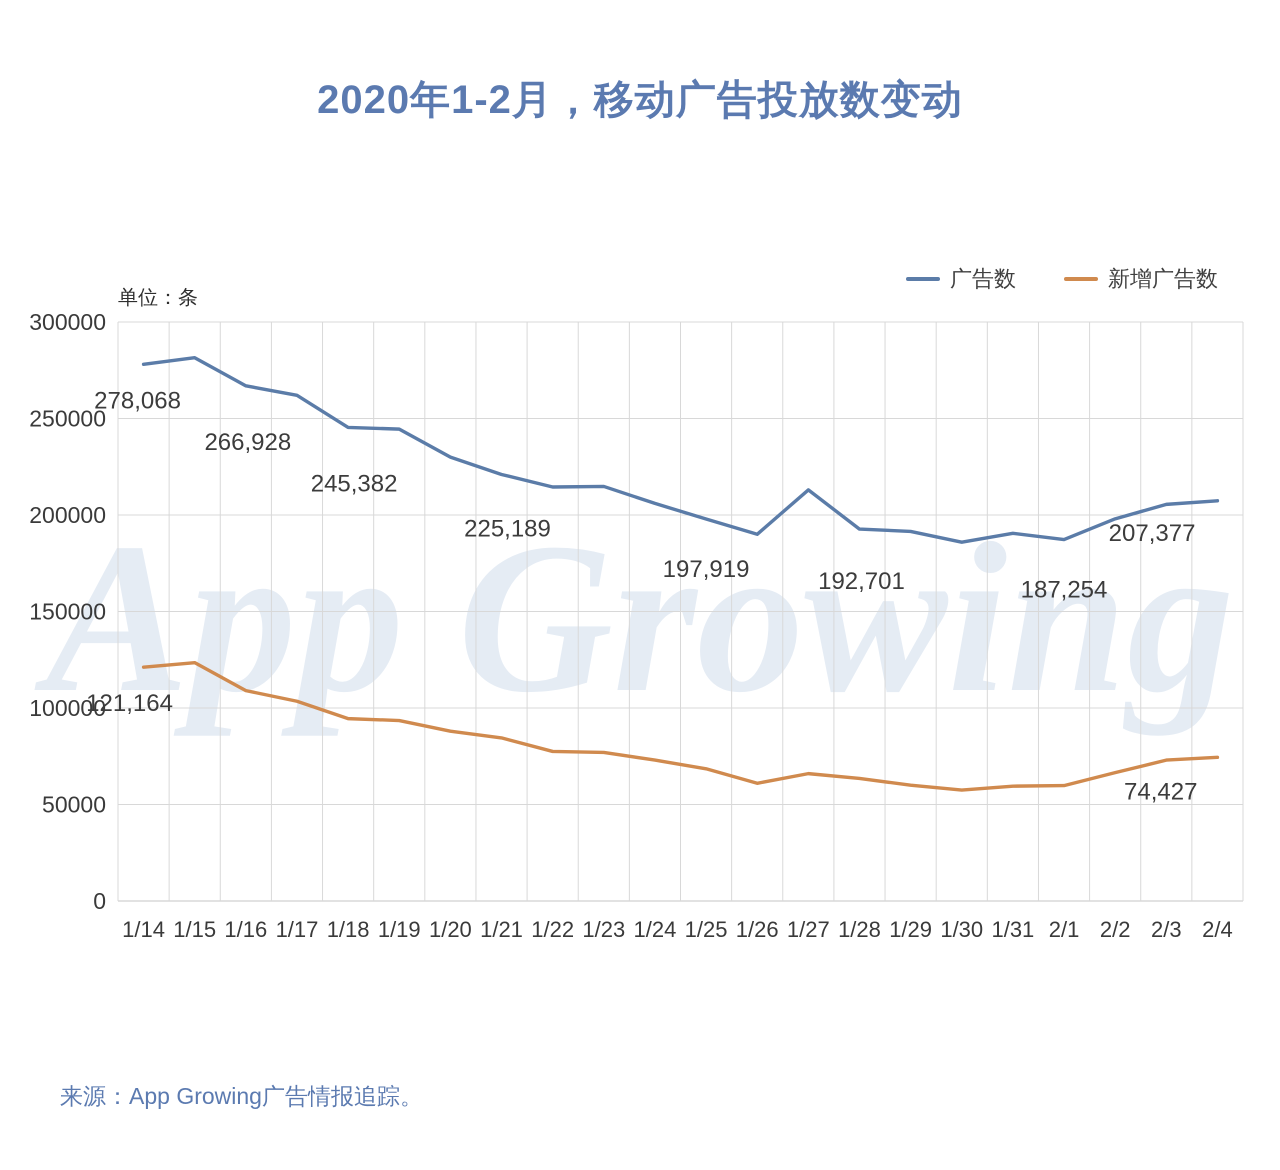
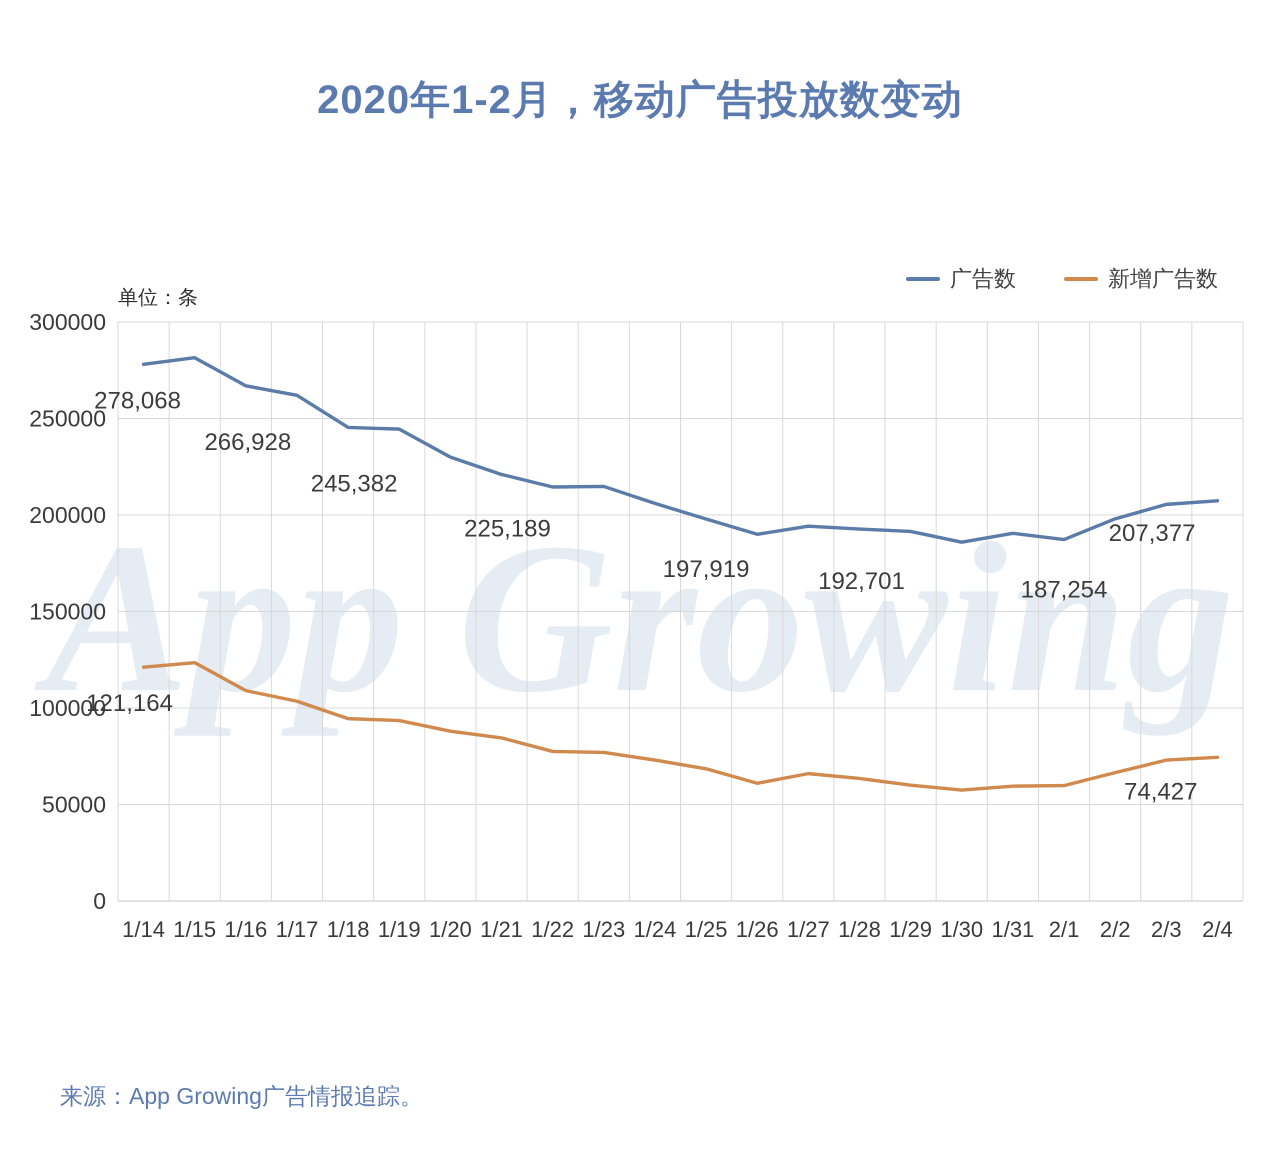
广告数/1/27: 213000 -> 194000
